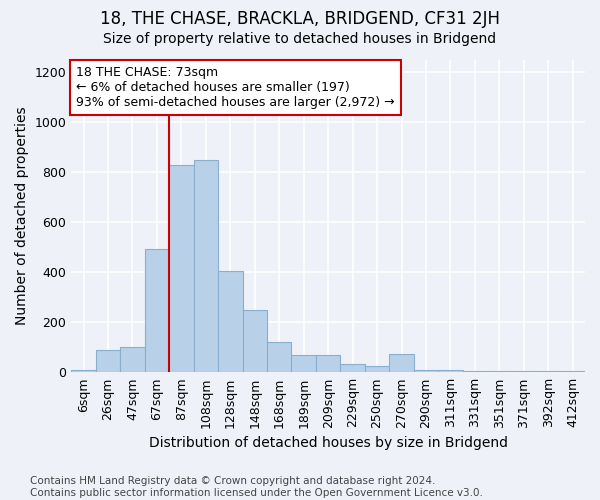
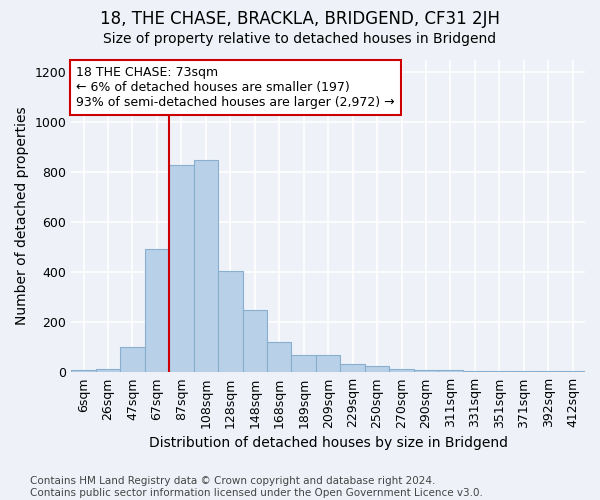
26sqm: 90 -> 15
270sqm: 75 -> 15
